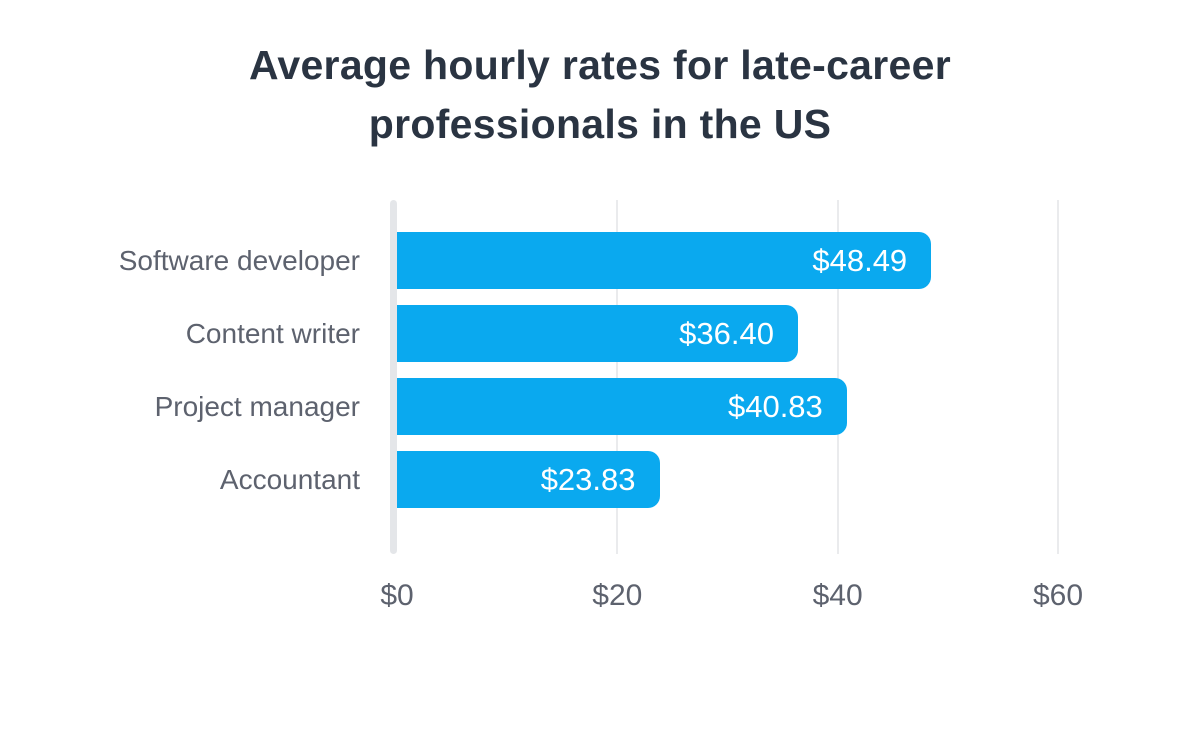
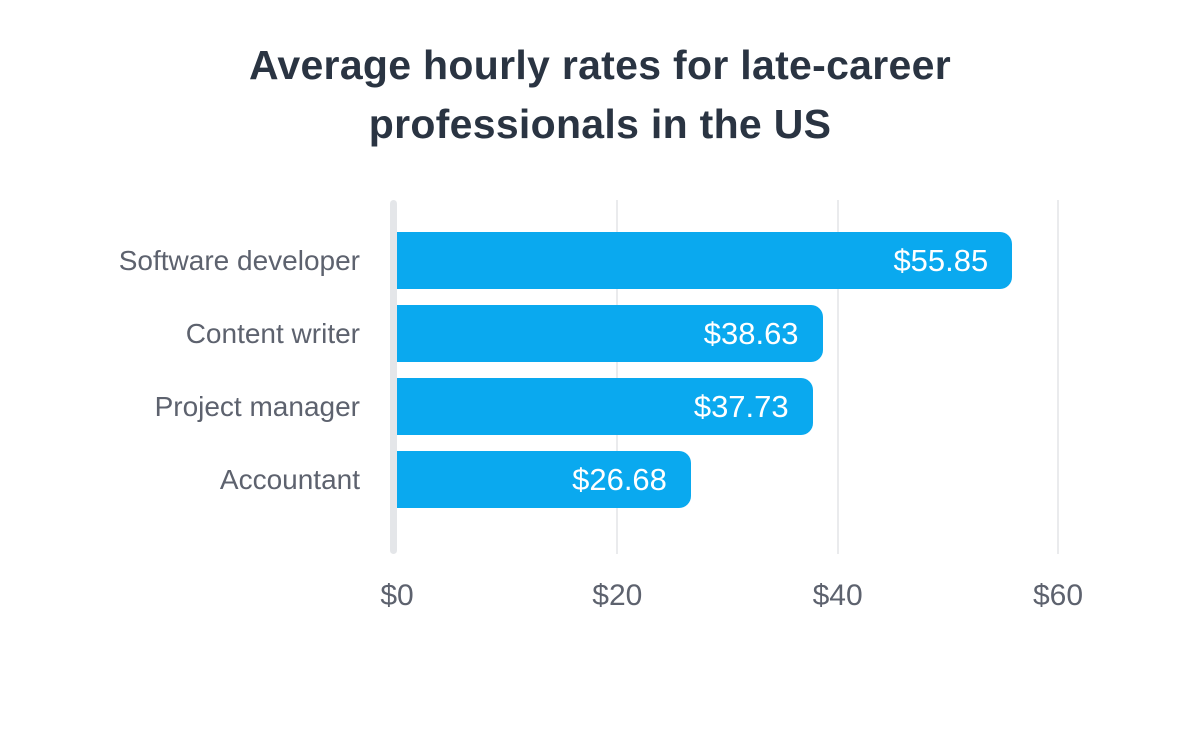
Software developer: $48.49 -> $55.85
Content writer: $36.40 -> $38.63
Project manager: $40.83 -> $37.73
Accountant: $23.83 -> $26.68
